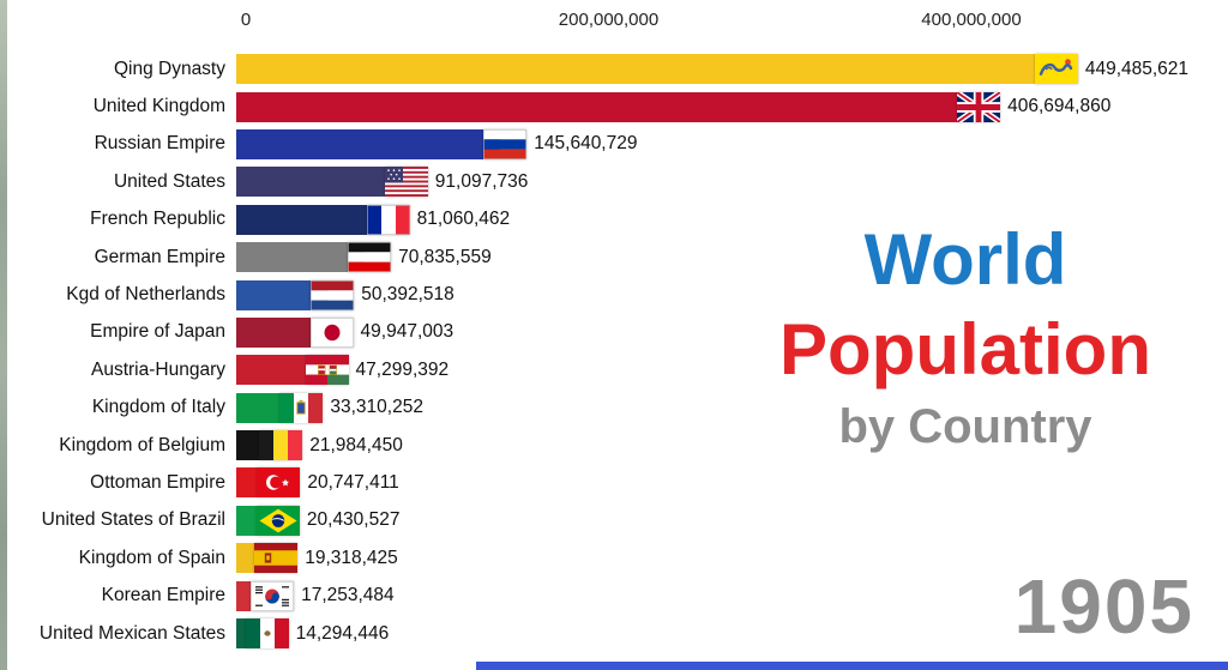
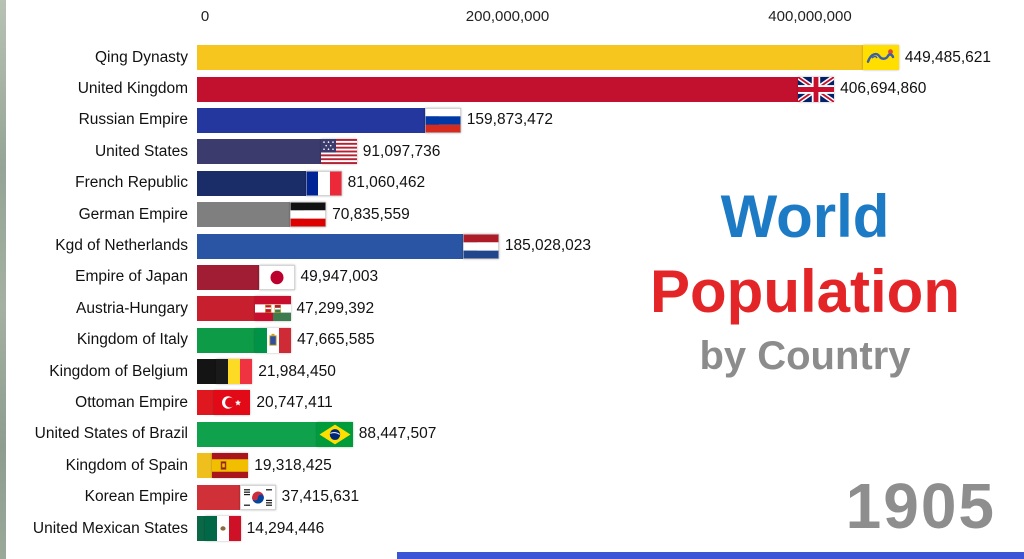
Russian Empire: 145,640,729 -> 159,873,472
Kgd of Netherlands: 50,392,518 -> 185,028,023
Kingdom of Italy: 33,310,252 -> 47,665,585
United States of Brazil: 20,430,527 -> 88,447,507
Korean Empire: 17,253,484 -> 37,415,631
